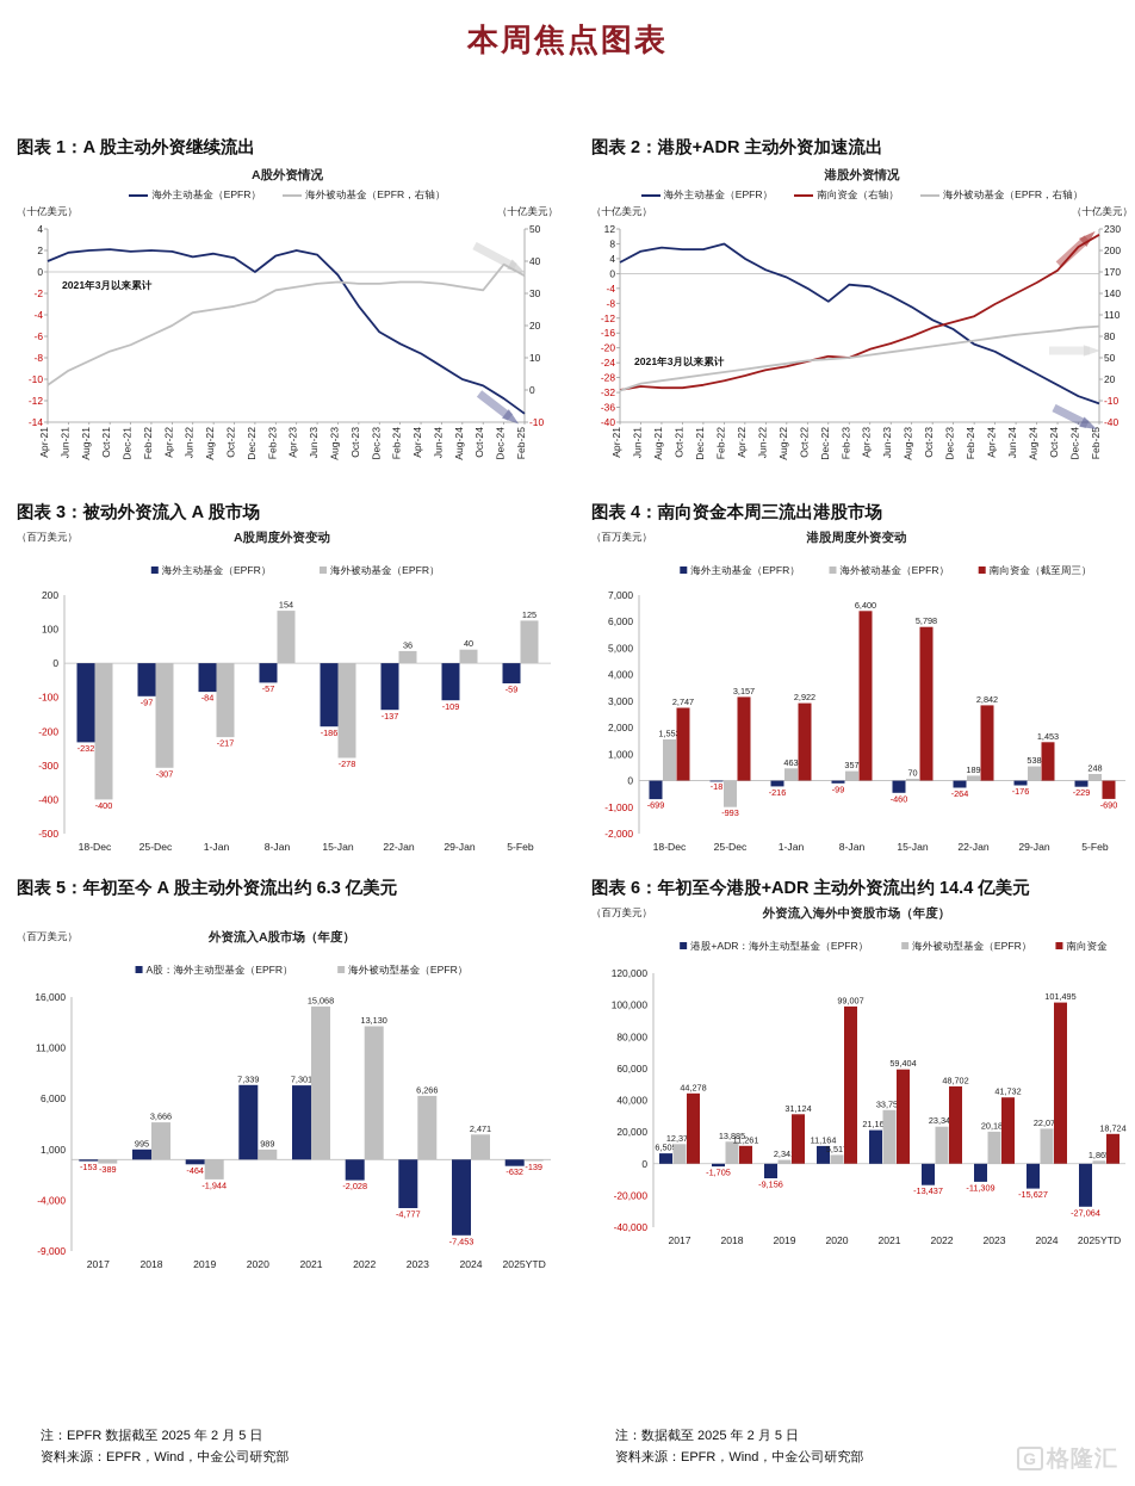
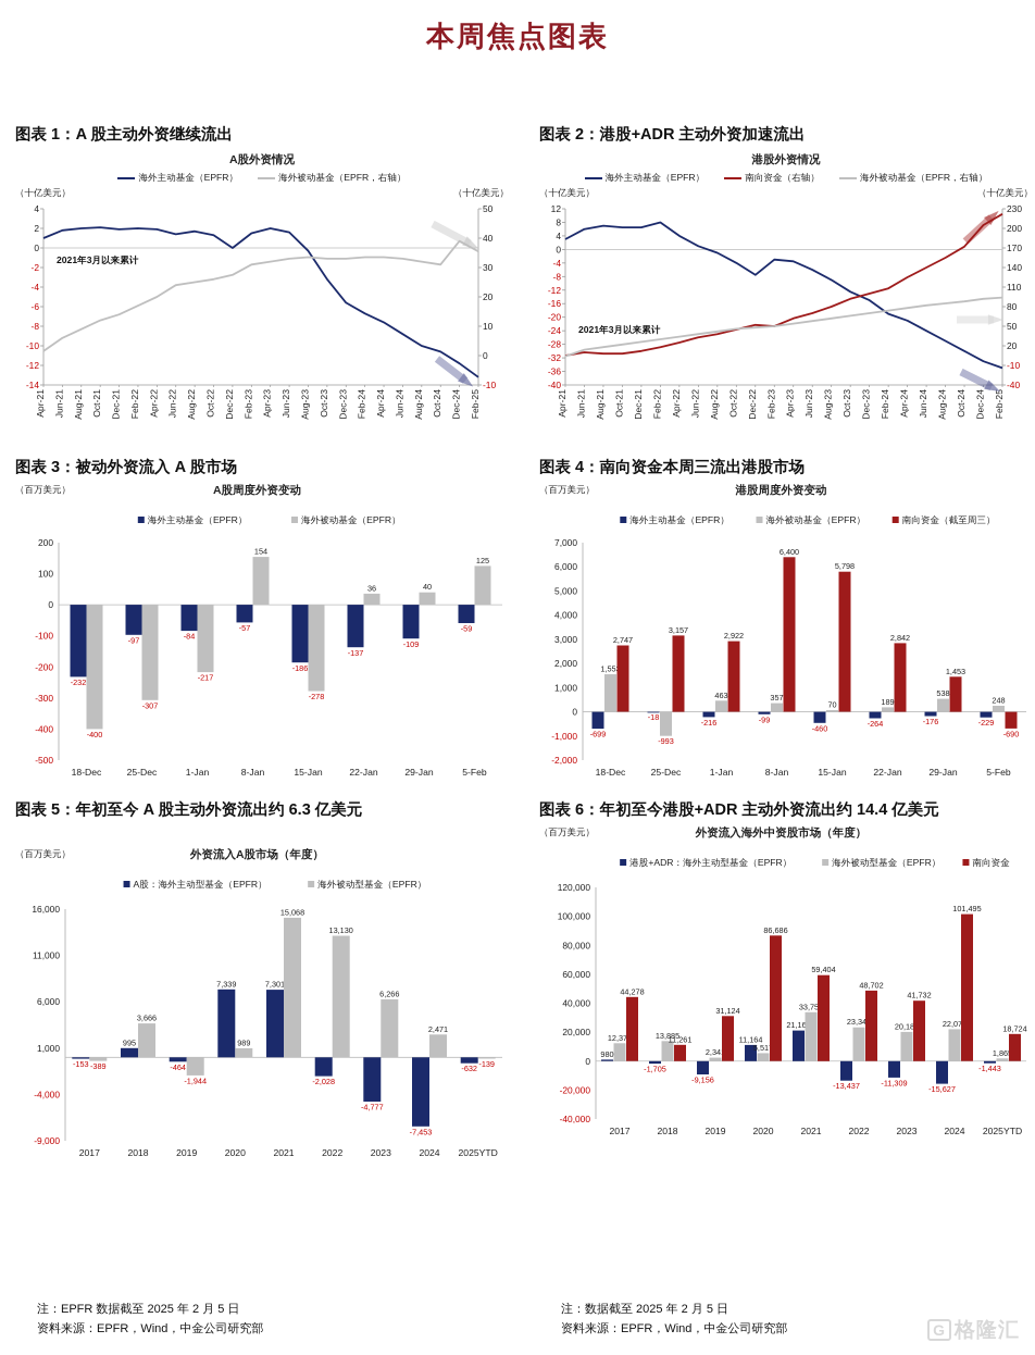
外资流入海外中资股市场（年度）/港股+ADR：海外主动型基金（EPFR）/2017: 6,505 -> 980
外资流入海外中资股市场（年度）/南向资金/2020: 99,007 -> 86,686
外资流入海外中资股市场（年度）/港股+ADR：海外主动型基金（EPFR）/2025YTD: -27,064 -> -1,443
